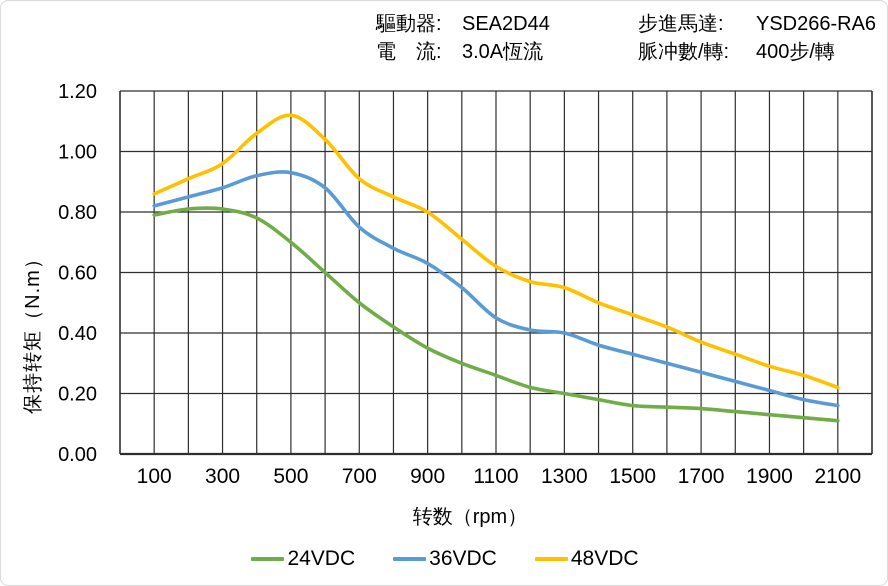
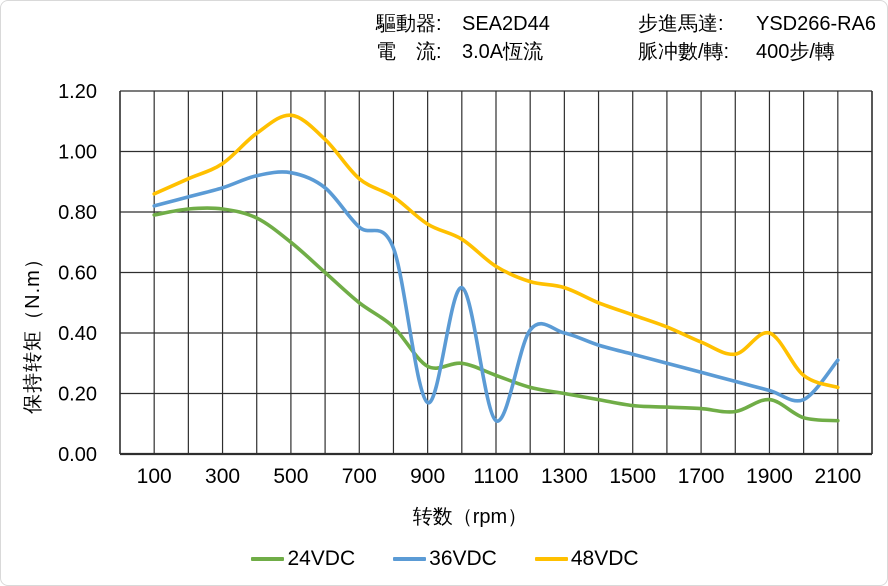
24VDC/900: 0.35 -> 0.29
36VDC/900: 0.63 -> 0.17
48VDC/900: 0.80 -> 0.76
36VDC/1100: 0.45 -> 0.11
24VDC/1900: 0.13 -> 0.18
48VDC/1900: 0.29 -> 0.40
36VDC/2100: 0.16 -> 0.31
